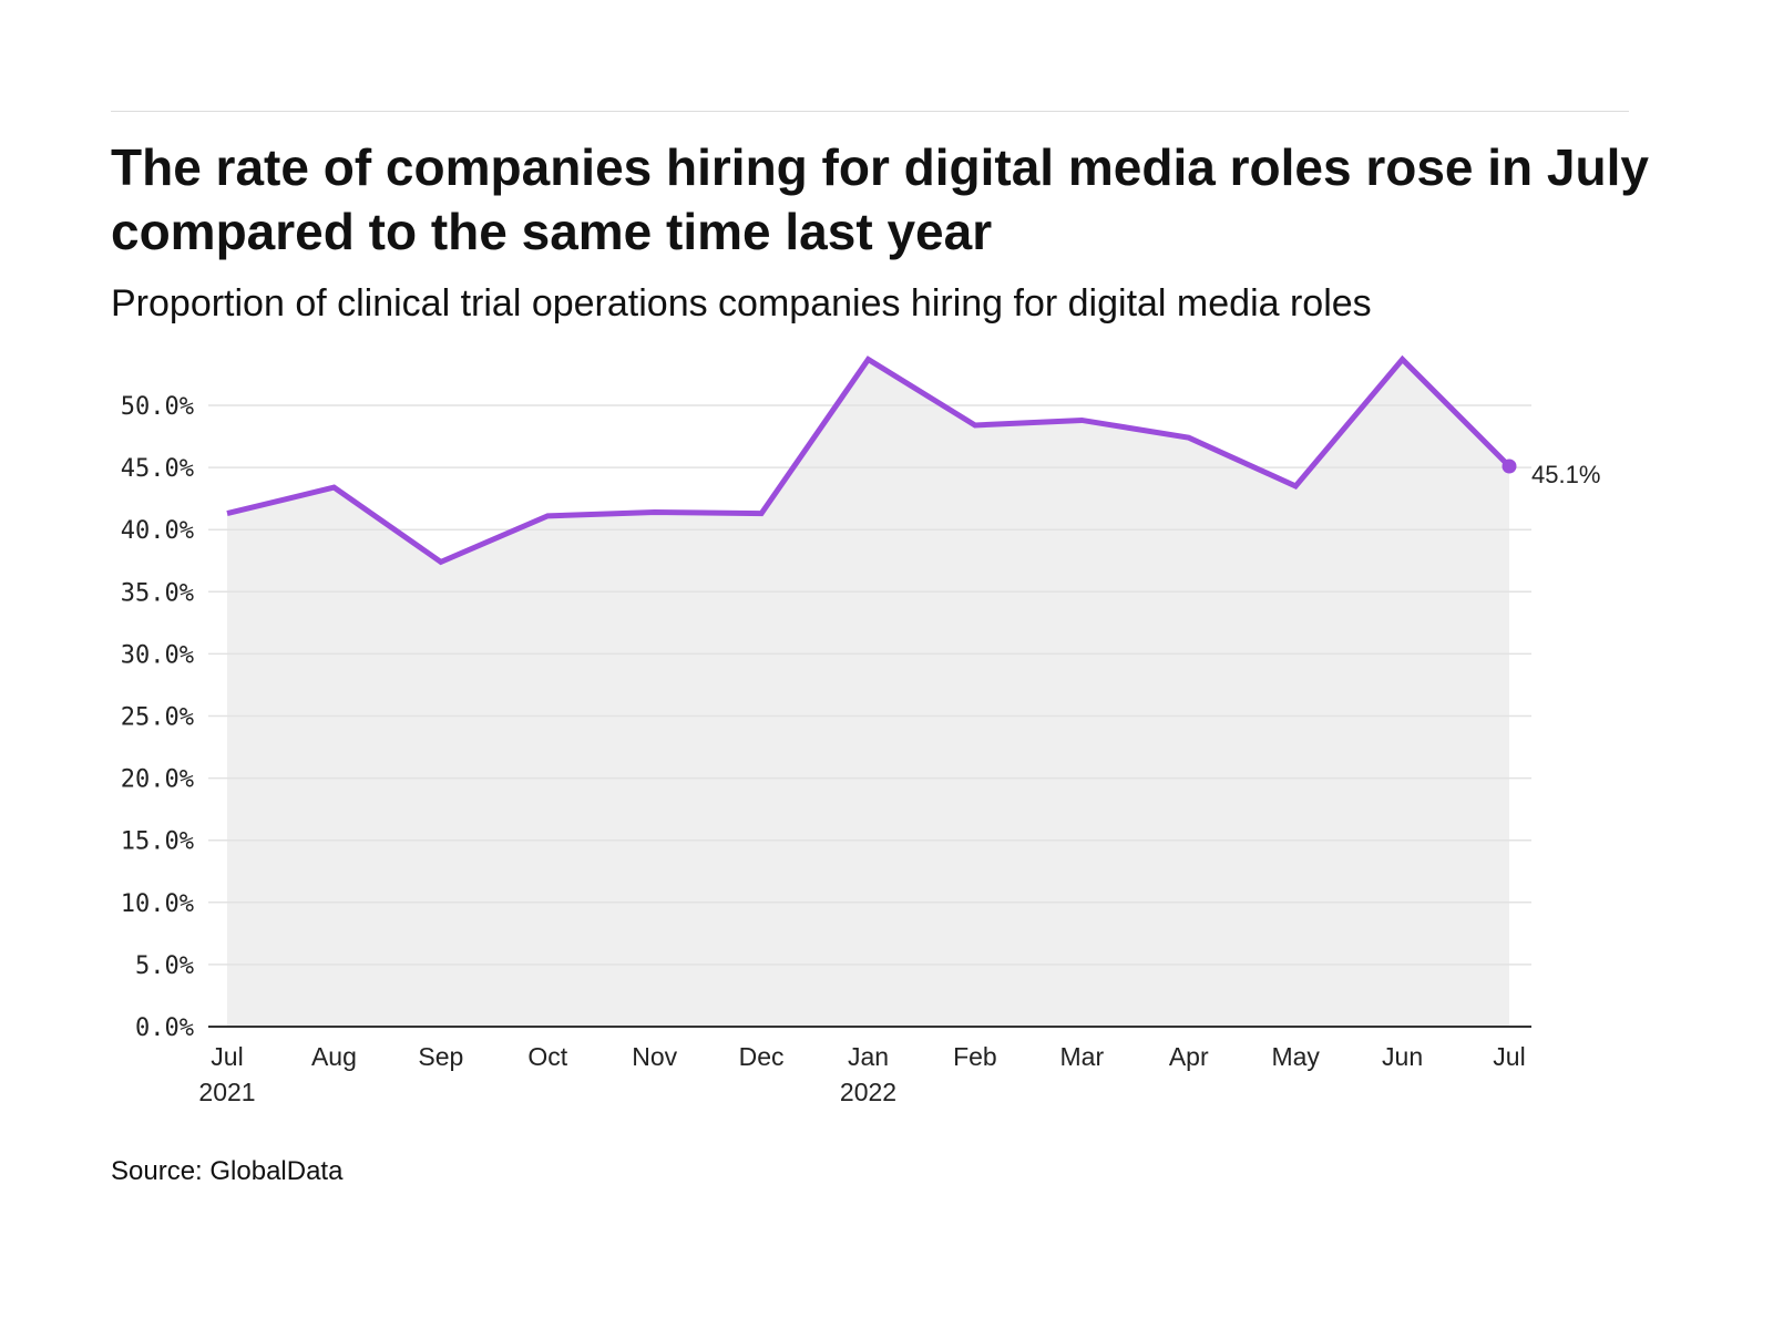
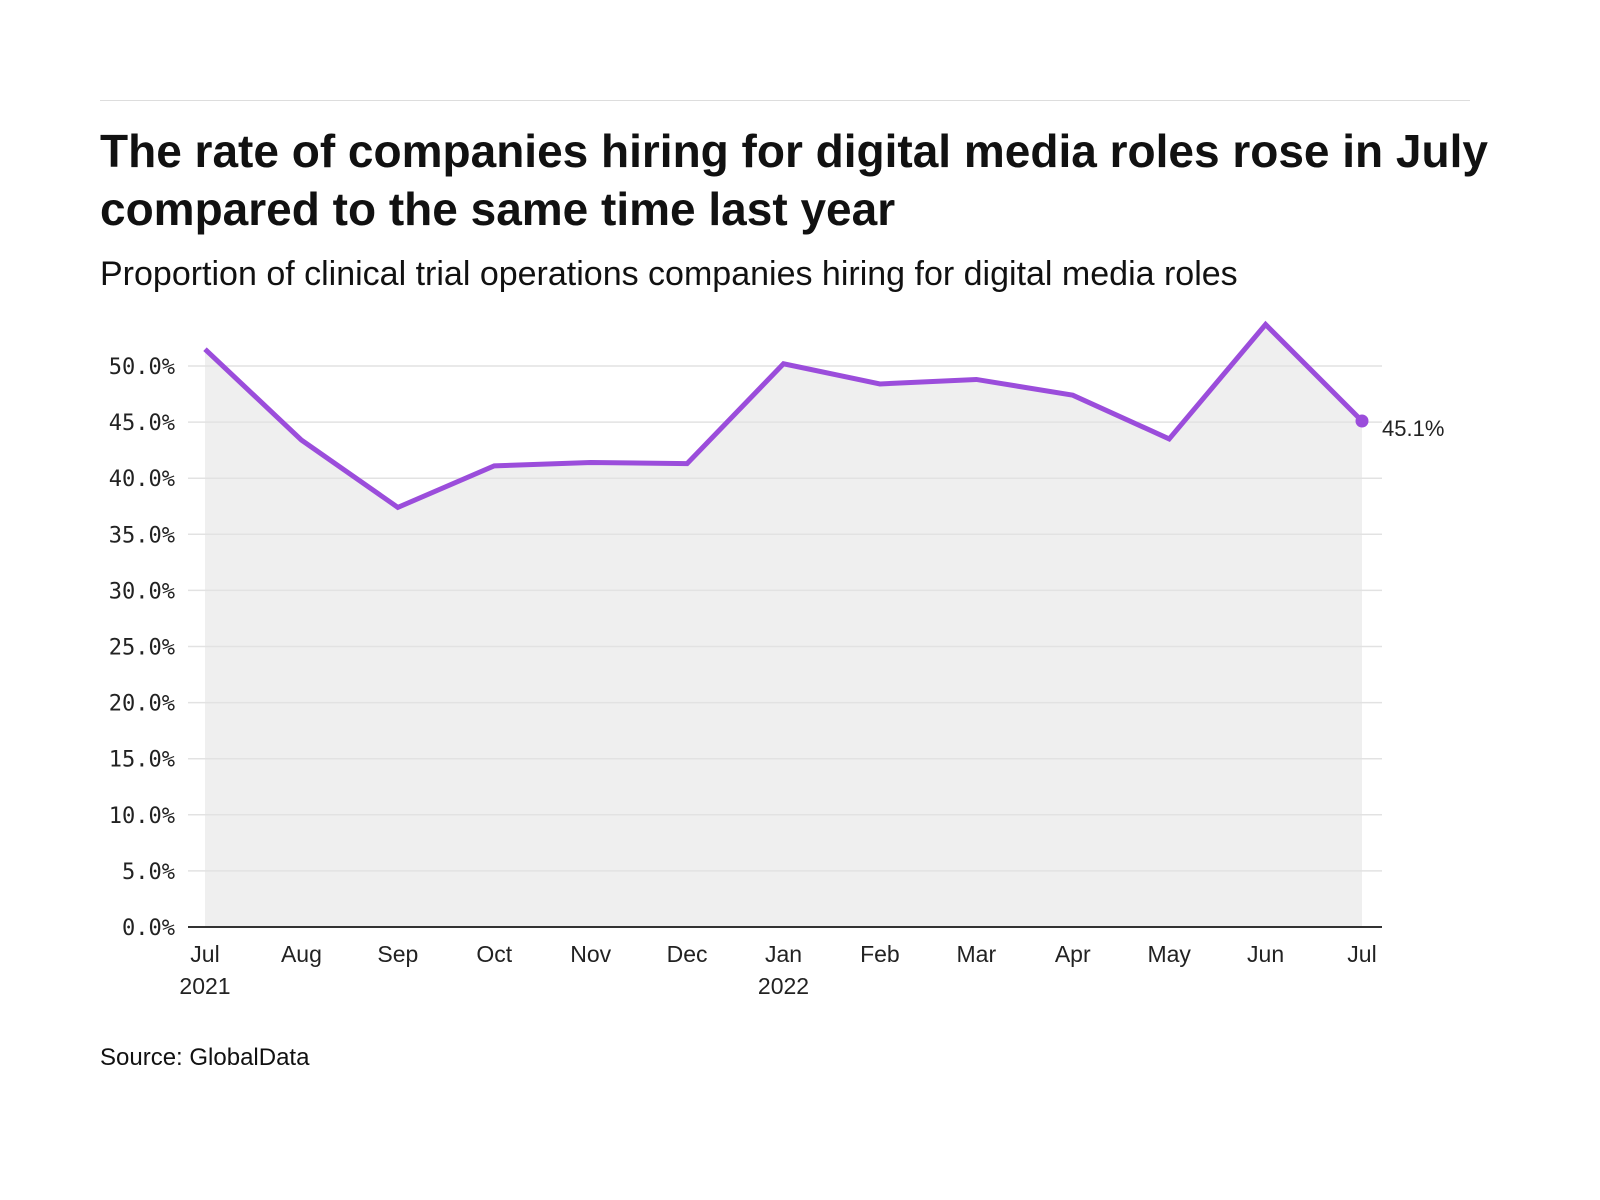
Jul 2021: 41.3% -> 51.5%
Jan 2022: 53.7% -> 50.2%
